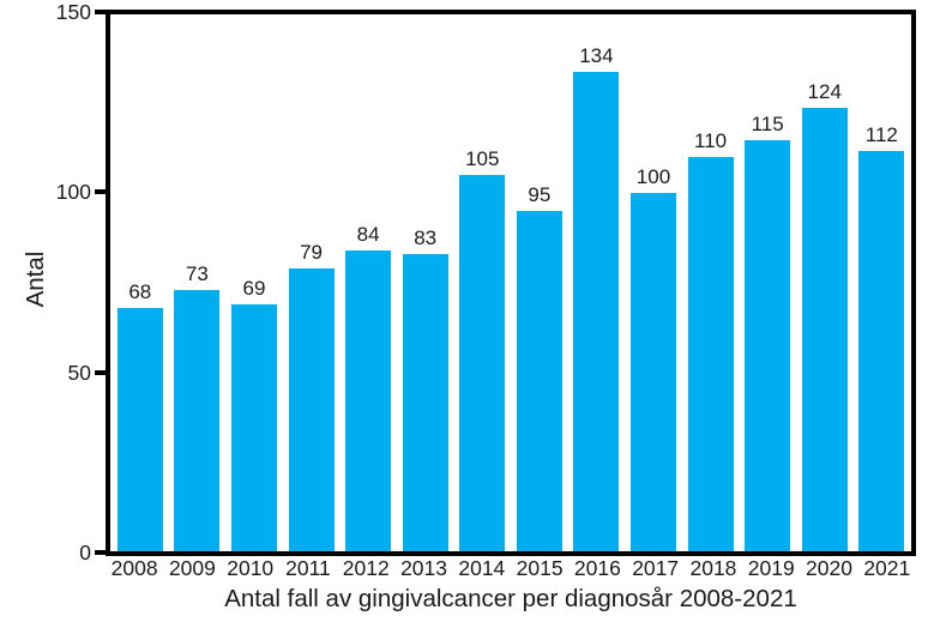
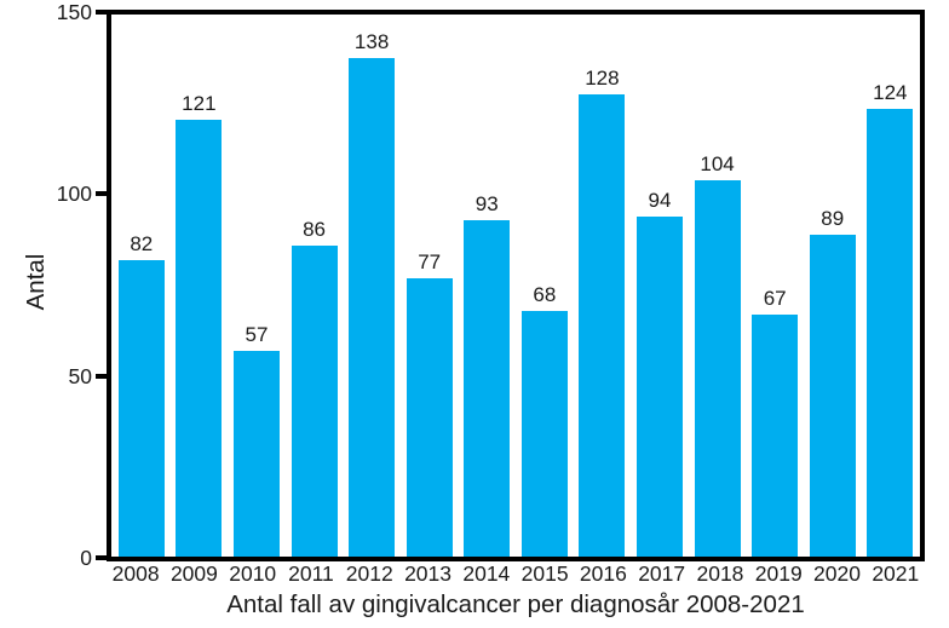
2008: 68 -> 82
2009: 73 -> 121
2010: 69 -> 57
2011: 79 -> 86
2012: 84 -> 138
2013: 83 -> 77
2014: 105 -> 93
2015: 95 -> 68
2016: 134 -> 128
2017: 100 -> 94
2018: 110 -> 104
2019: 115 -> 67
2020: 124 -> 89
2021: 112 -> 124
